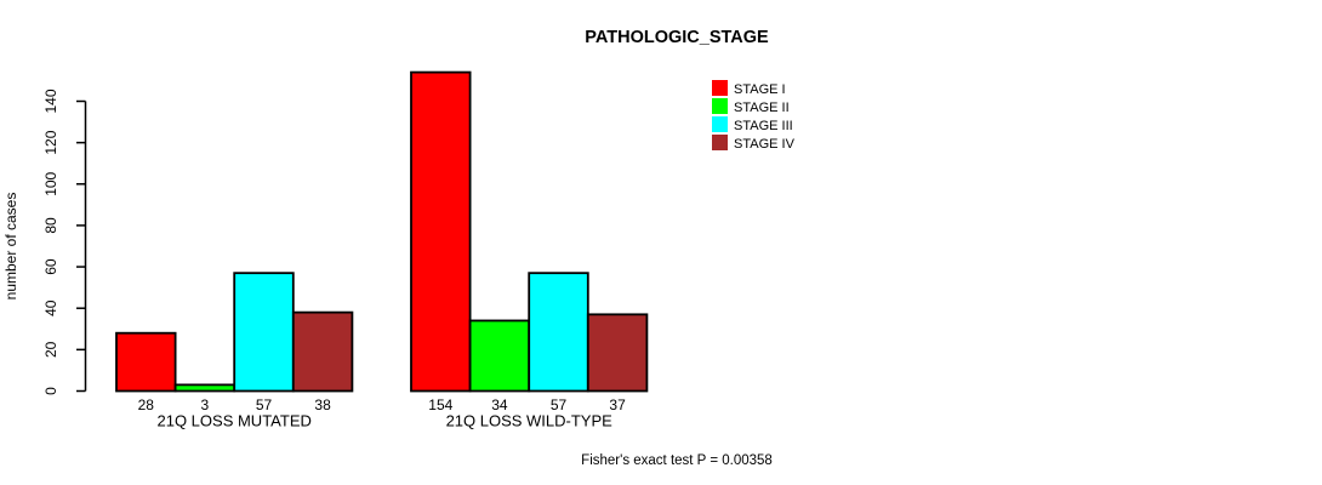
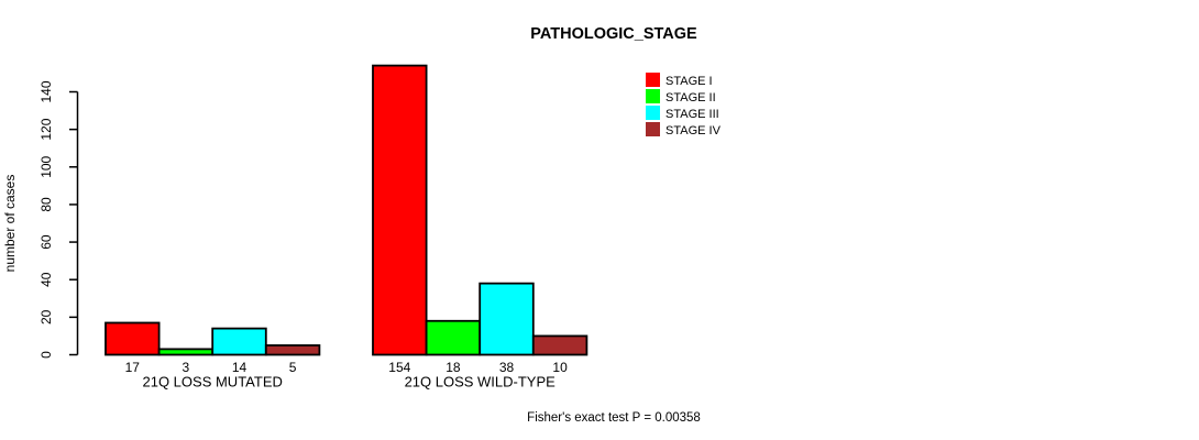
STAGE I/21Q LOSS MUTATED: 28 -> 17
STAGE III/21Q LOSS MUTATED: 57 -> 14
STAGE IV/21Q LOSS MUTATED: 38 -> 5
STAGE II/21Q LOSS WILD-TYPE: 34 -> 18
STAGE III/21Q LOSS WILD-TYPE: 57 -> 38
STAGE IV/21Q LOSS WILD-TYPE: 37 -> 10
